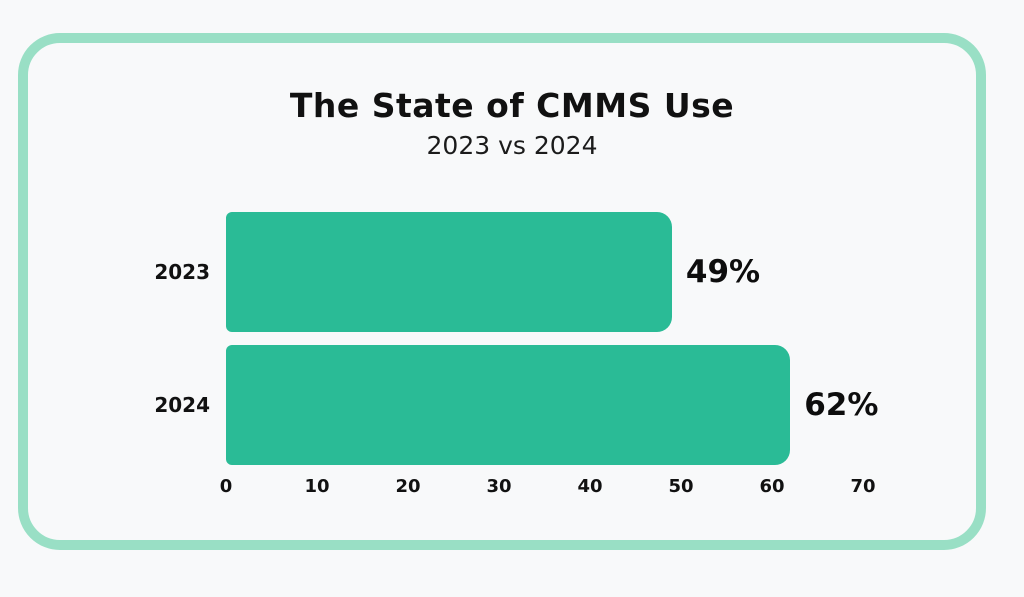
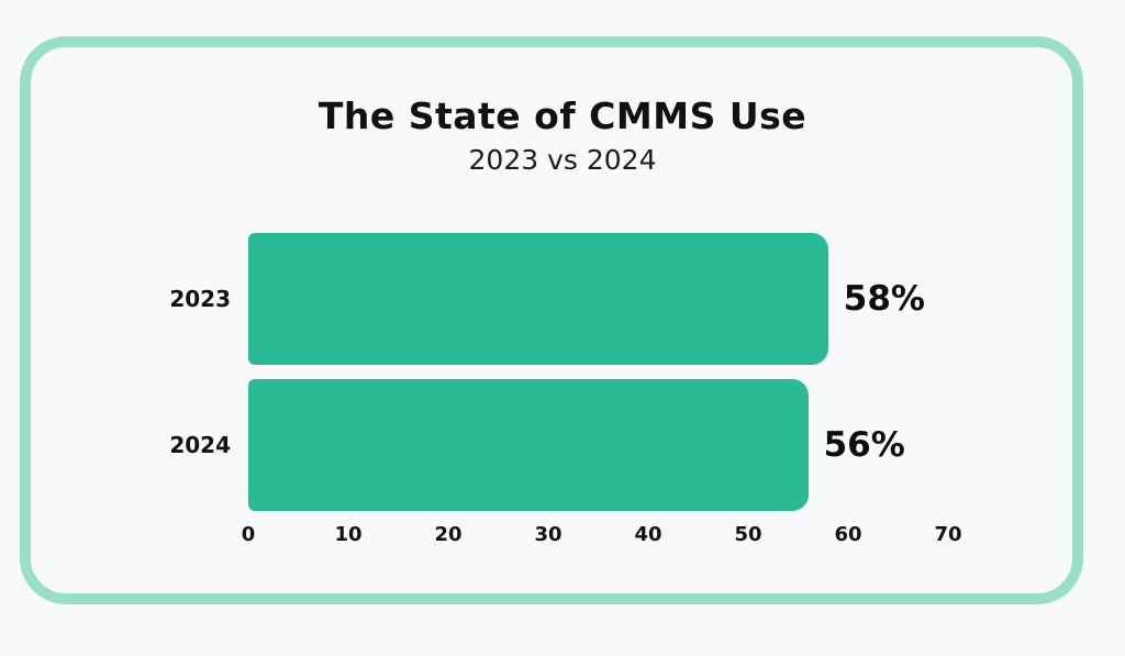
2023: 49% -> 58%
2024: 62% -> 56%
